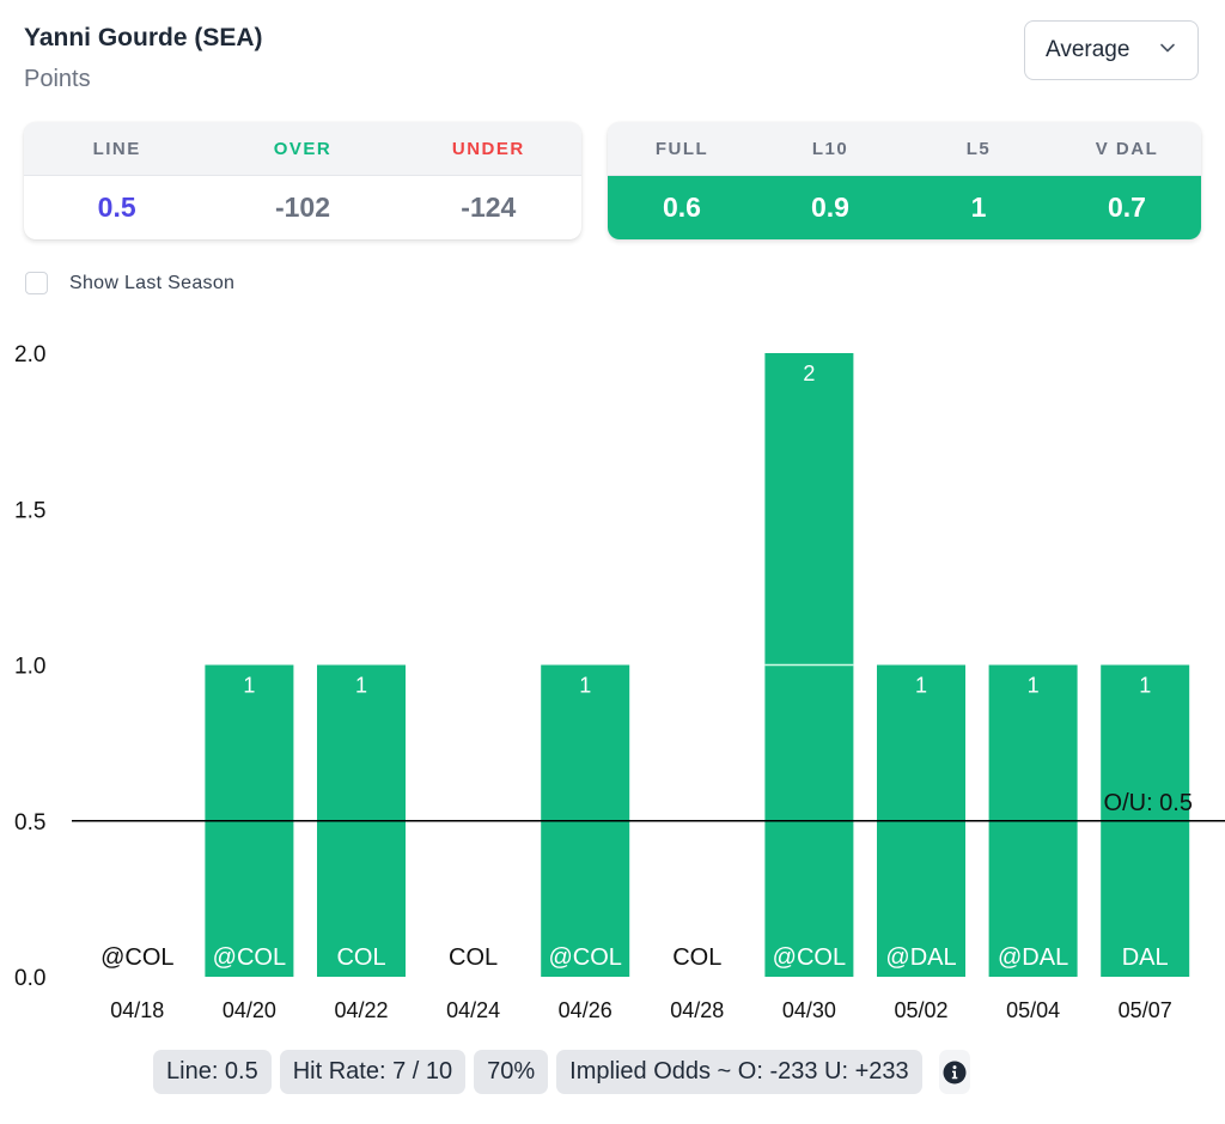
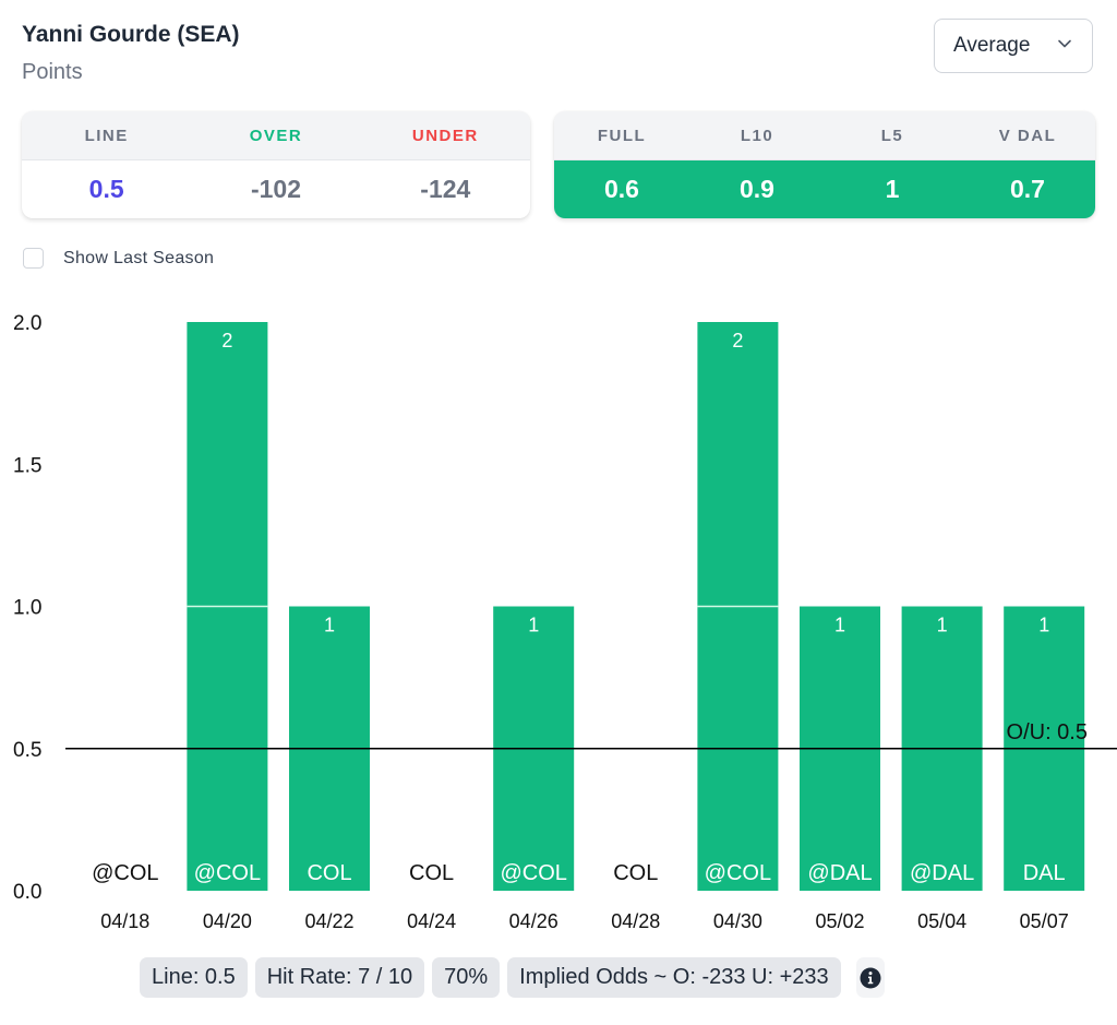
04/20: 1 -> 2
